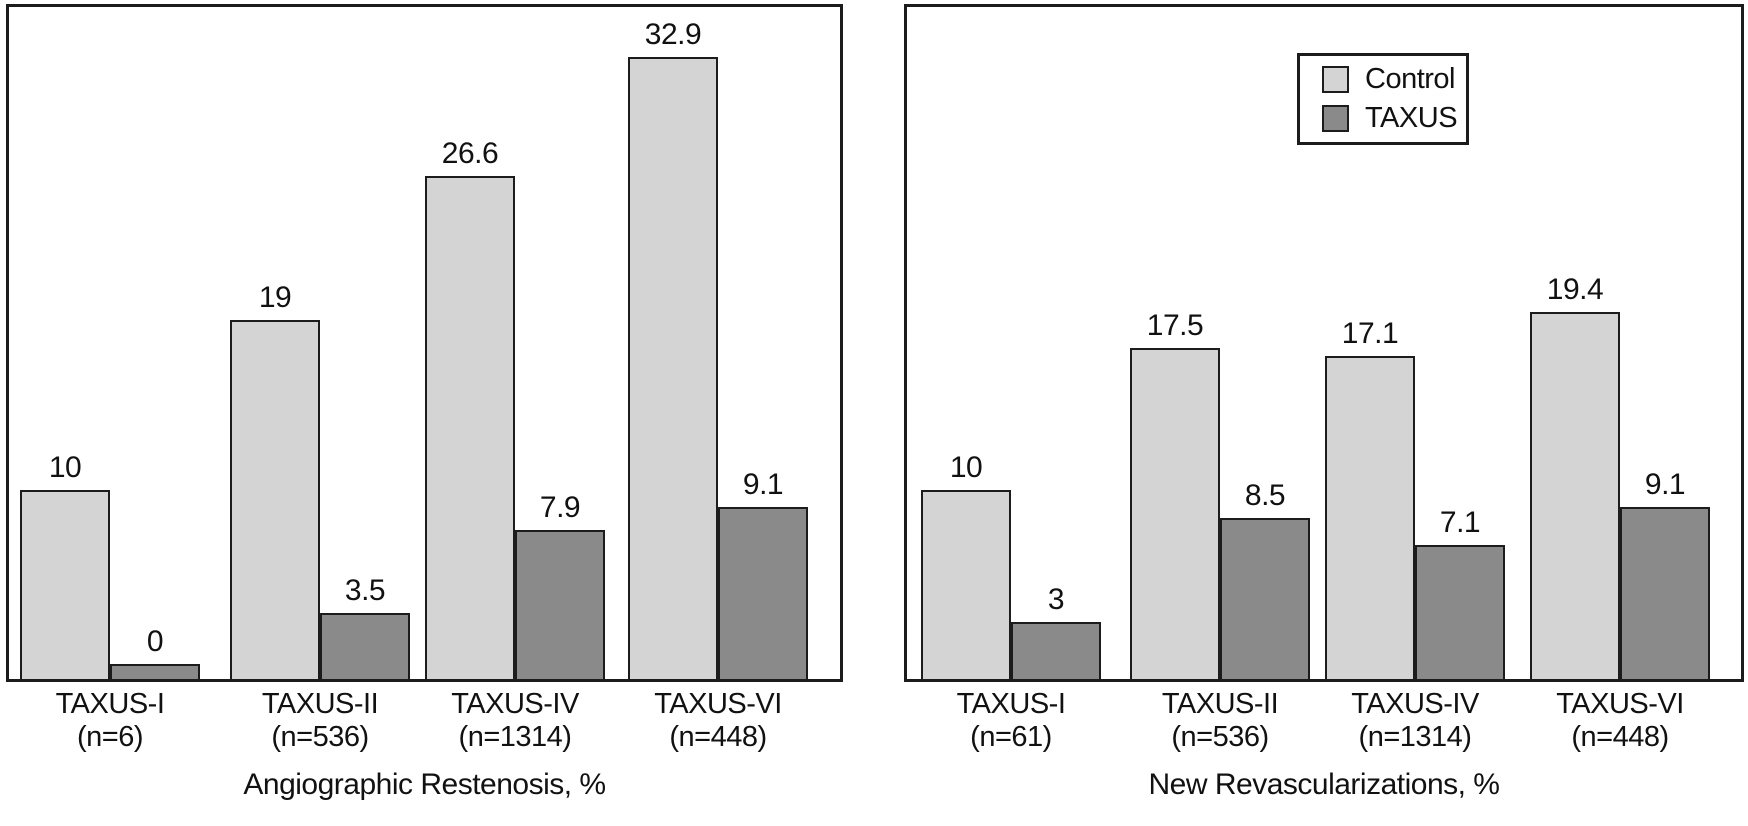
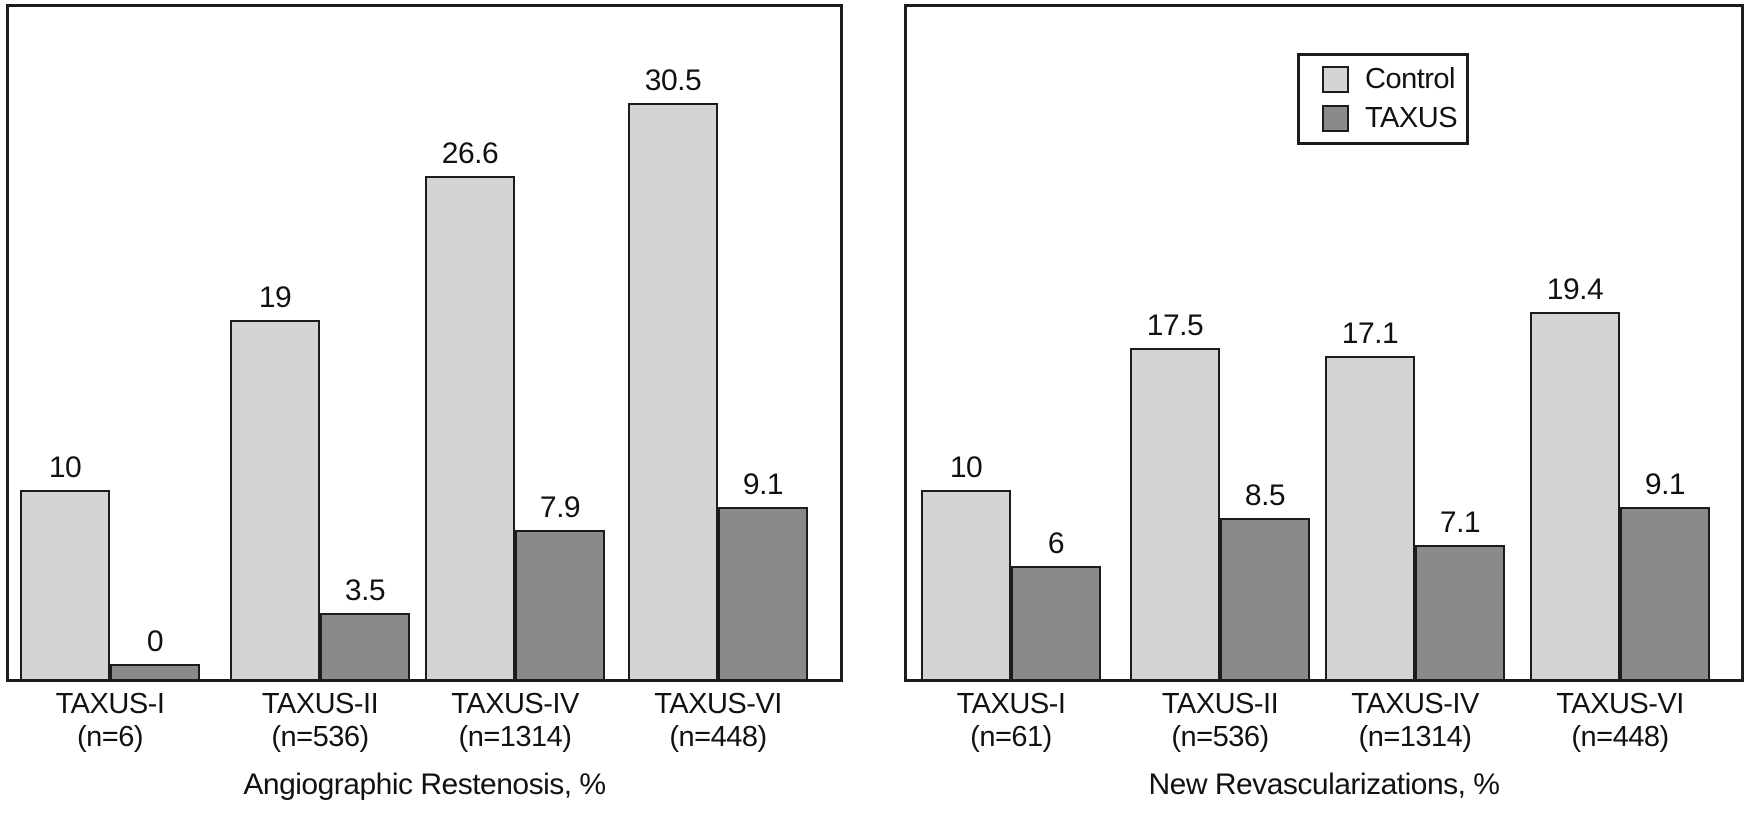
Angiographic Restenosis, %/Control/TAXUS-VI: 32.9 -> 30.5
New Revascularizations, %/TAXUS/TAXUS-I: 3 -> 6
